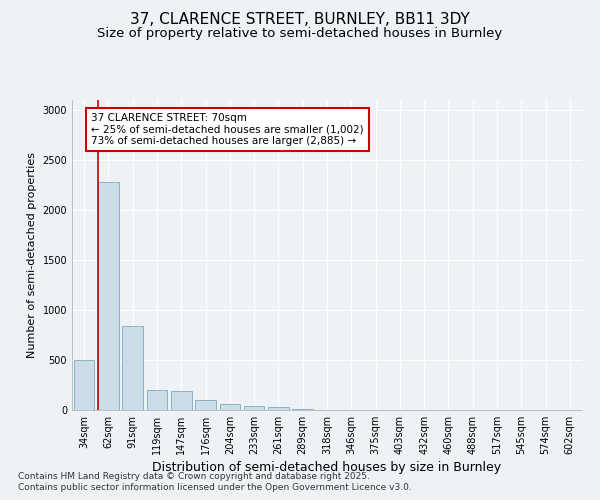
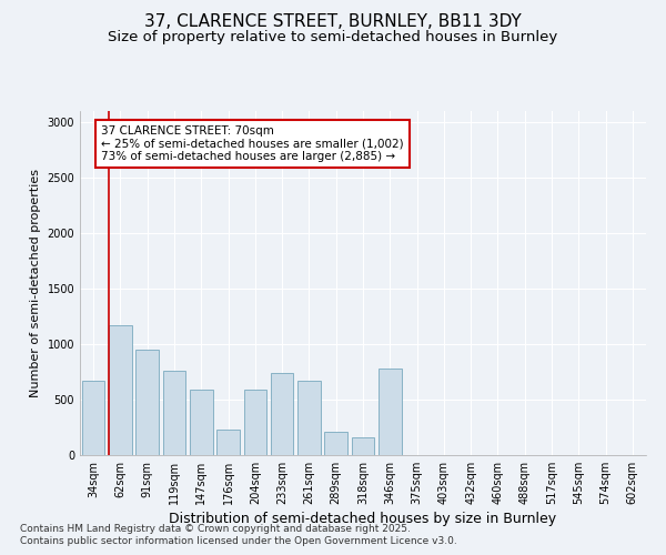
34sqm: 500 -> 670
62sqm: 2280 -> 1170
91sqm: 840 -> 950
119sqm: 200 -> 760
147sqm: 190 -> 590
176sqm: 100 -> 230
204sqm: 60 -> 590
233sqm: 40 -> 740
261sqm: 30 -> 670
289sqm: 10 -> 210
318sqm: 0 -> 160
346sqm: 0 -> 780
